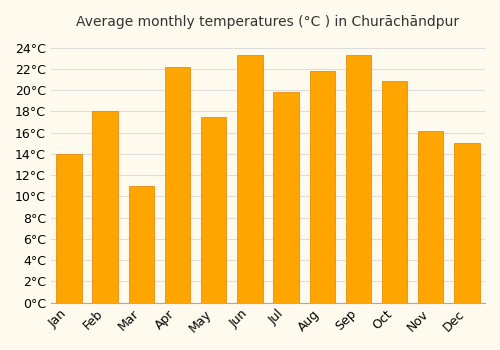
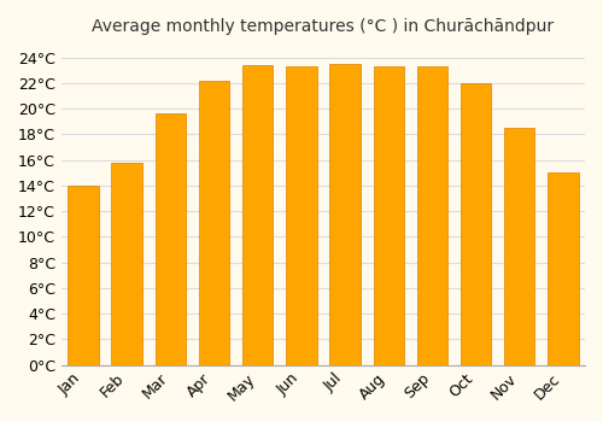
Feb: 18.0°C -> 15.8°C
Mar: 11.0°C -> 19.6°C
May: 17.5°C -> 23.4°C
Jul: 19.8°C -> 23.5°C
Aug: 21.8°C -> 23.3°C
Oct: 20.9°C -> 22.0°C
Nov: 16.2°C -> 18.5°C
